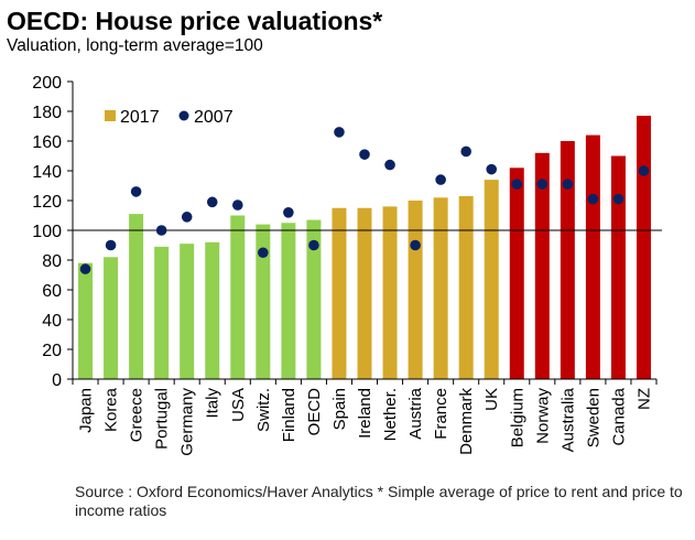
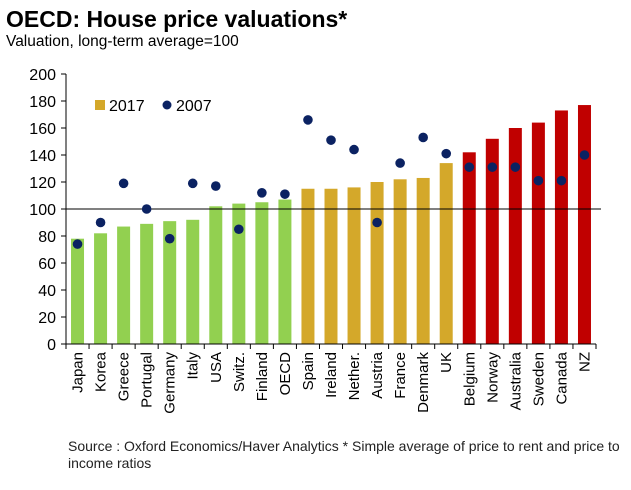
2017/Greece: 111 -> 87
2007/Greece: 126 -> 119
2007/Germany: 109 -> 78
2017/USA: 110 -> 102
2007/OECD: 90 -> 111
2017/Canada: 150 -> 173
